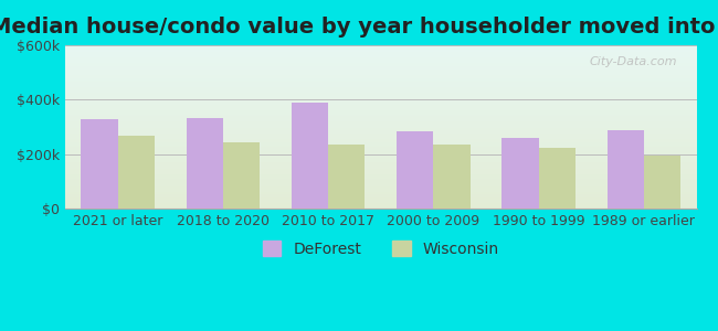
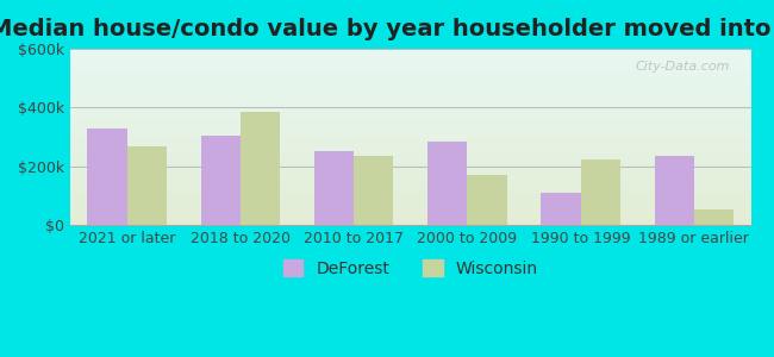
DeForest/2018 to 2020: $335k -> $305k
Wisconsin/2018 to 2020: $245k -> $385k
DeForest/2010 to 2017: $390k -> $250k
Wisconsin/2000 to 2009: $237k -> $170k
DeForest/1990 to 1999: $260k -> $110k
DeForest/1989 or earlier: $290k -> $235k
Wisconsin/1989 or earlier: $197k -> $55k
